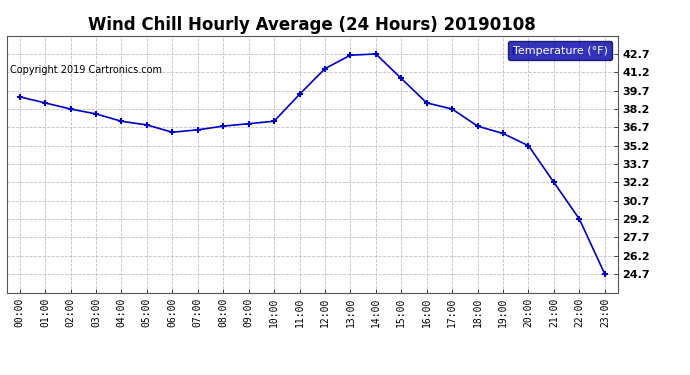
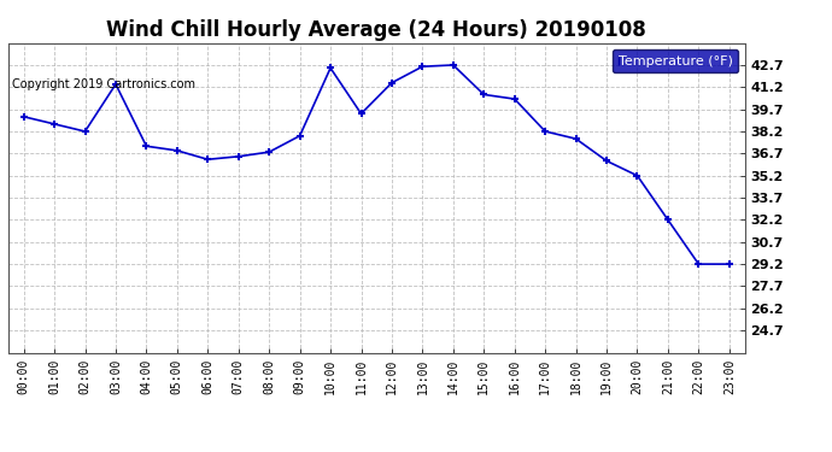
03:00: 37.8 -> 41.4
09:00: 37.0 -> 37.9
10:00: 37.2 -> 42.5
16:00: 38.7 -> 40.4
18:00: 36.8 -> 37.7
23:00: 24.7 -> 29.2
